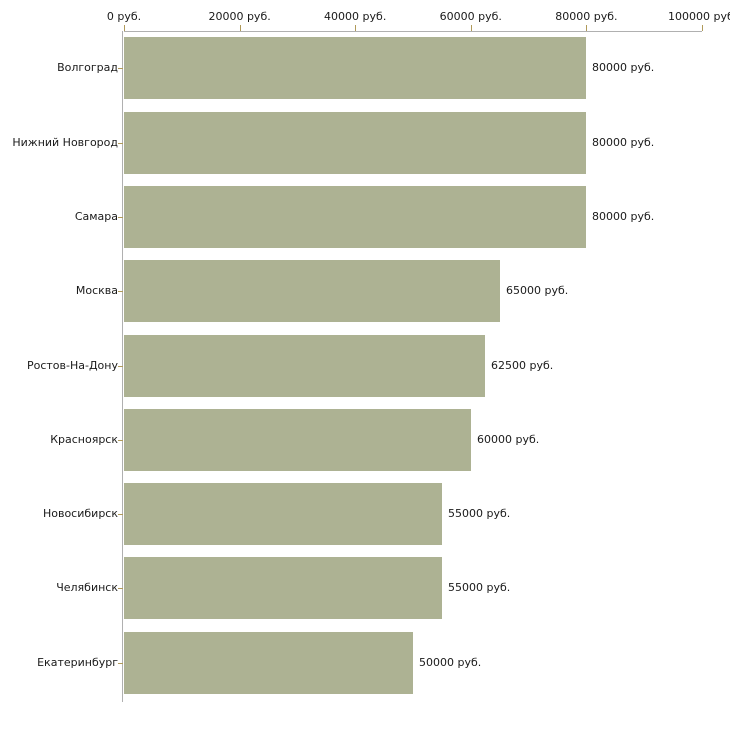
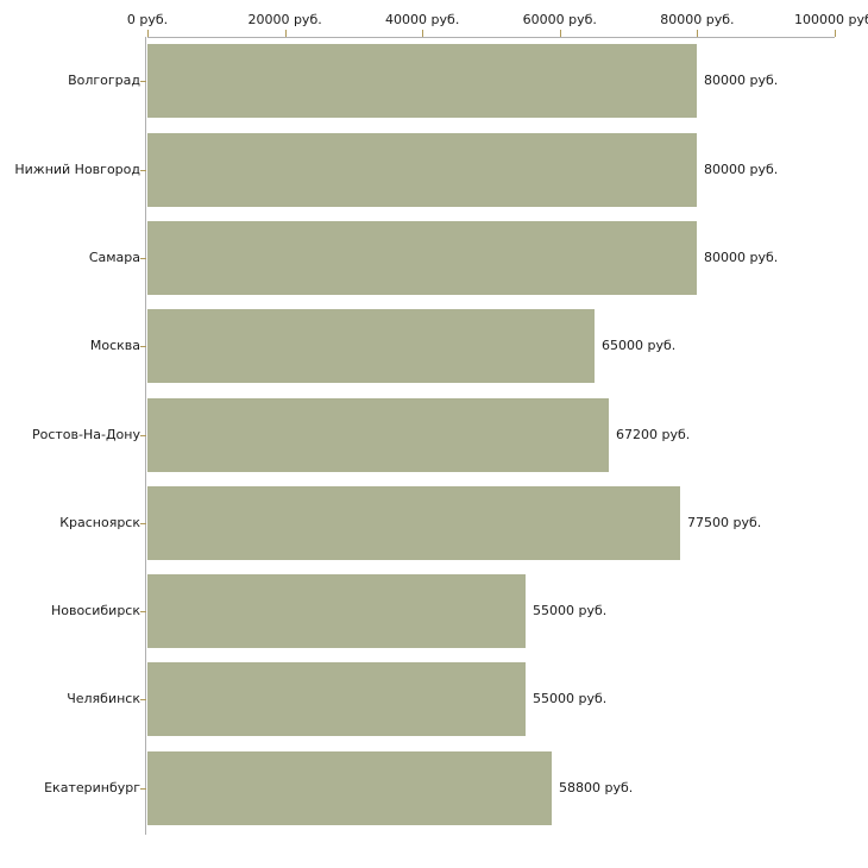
Ростов-На-Дону: 62500 -> 67200
Красноярск: 60000 -> 77500
Екатеринбург: 50000 -> 58800
